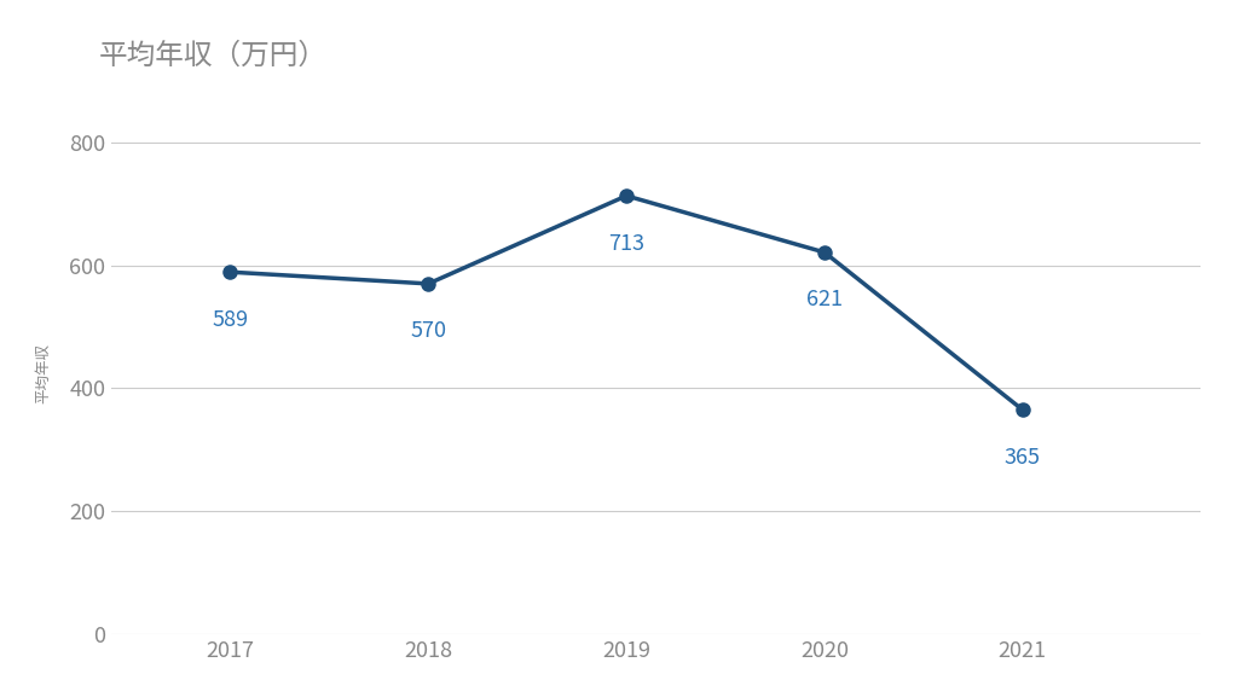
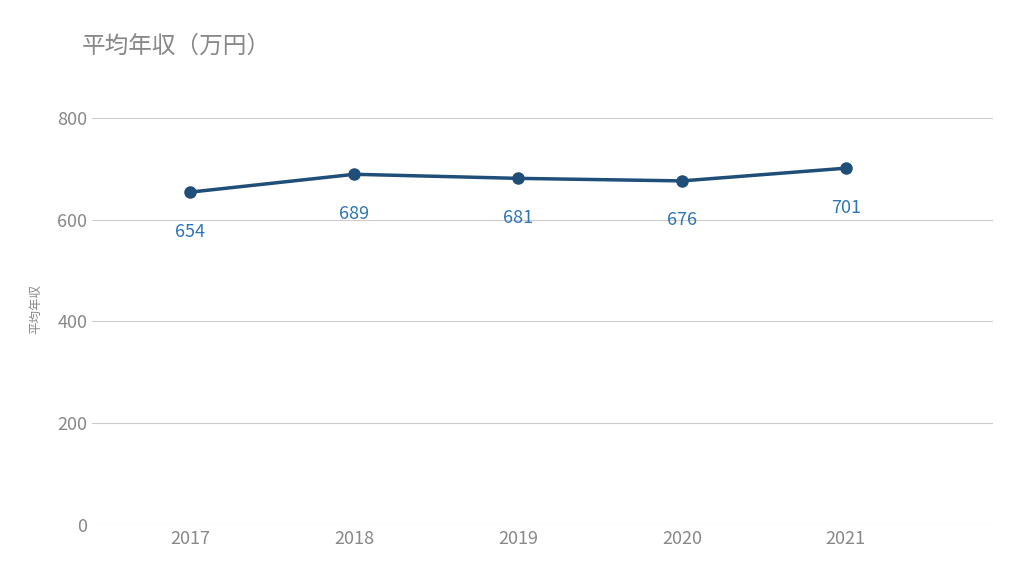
2017: 589 -> 654
2018: 570 -> 689
2019: 713 -> 681
2020: 621 -> 676
2021: 365 -> 701
